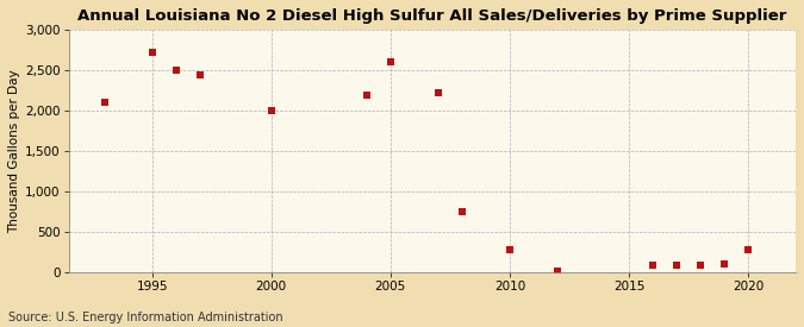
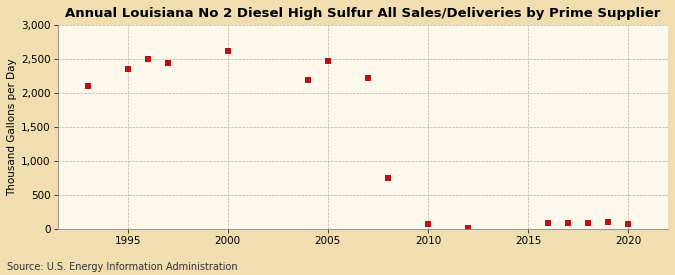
1995: 2,720 -> 2,350
2000: 2,000 -> 2,620
2005: 2,600 -> 2,480
2010: 280 -> 70
2020: 280 -> 70
